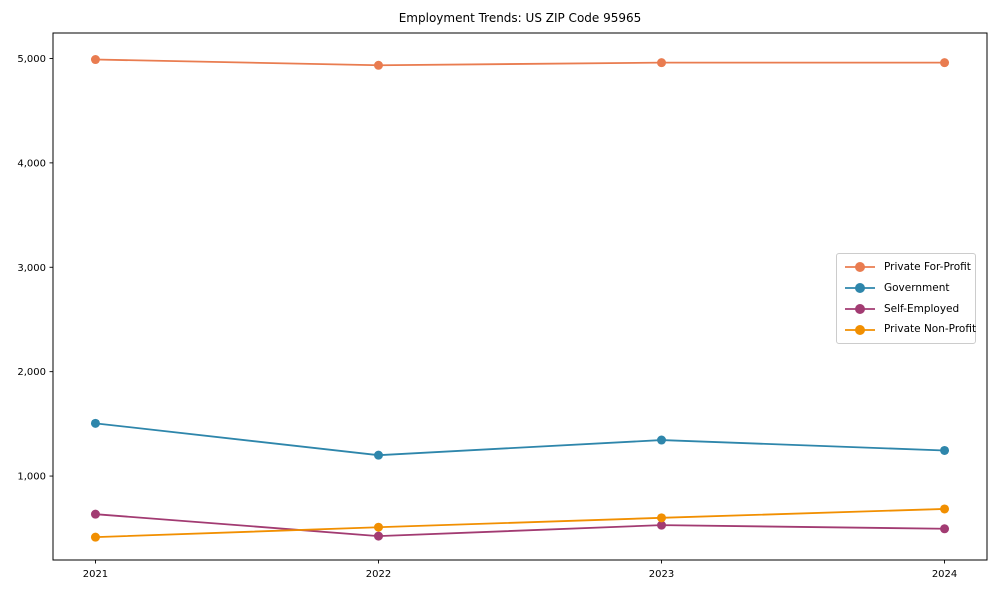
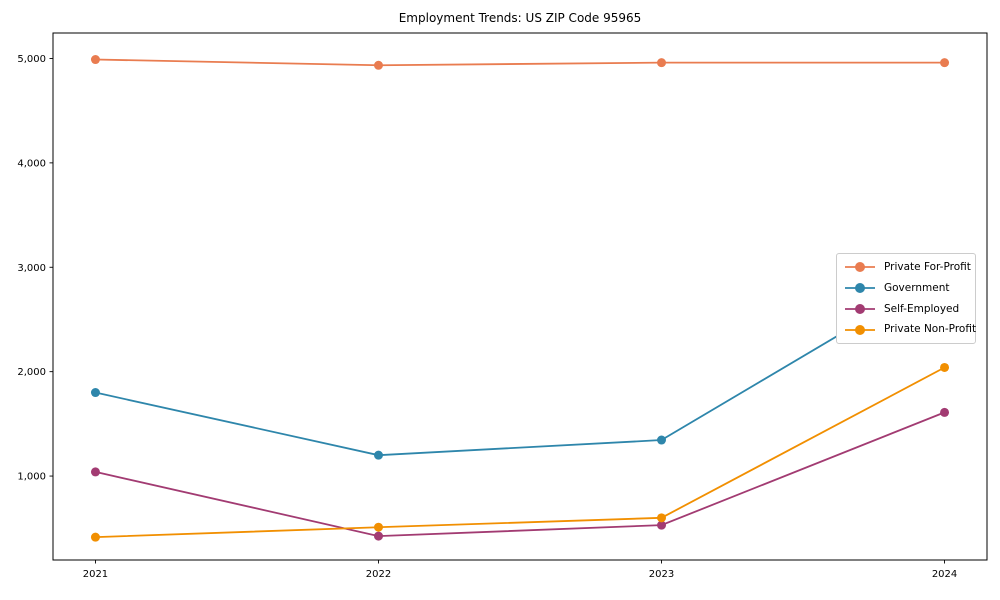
Government/2021: 1500 -> 1800
Self-Employed/2021: 640 -> 1040
Government/2024: 1240 -> 2950
Self-Employed/2024: 500 -> 1610
Private Non-Profit/2024: 680 -> 2040
